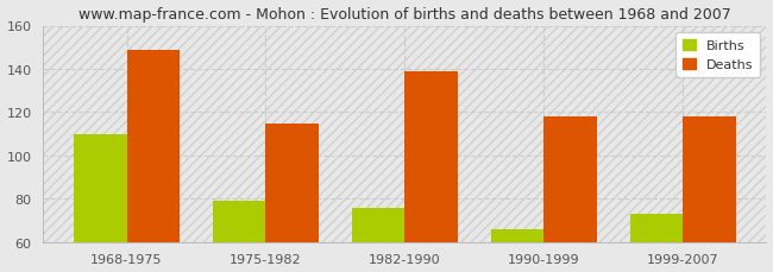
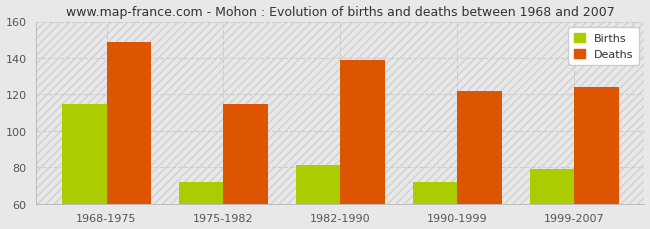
Births/1968-1975: 110 -> 115
Births/1975-1982: 79 -> 72
Births/1982-1990: 76 -> 81
Births/1990-1999: 66 -> 72
Deaths/1990-1999: 118 -> 122
Births/1999-2007: 73 -> 79
Deaths/1999-2007: 118 -> 124
